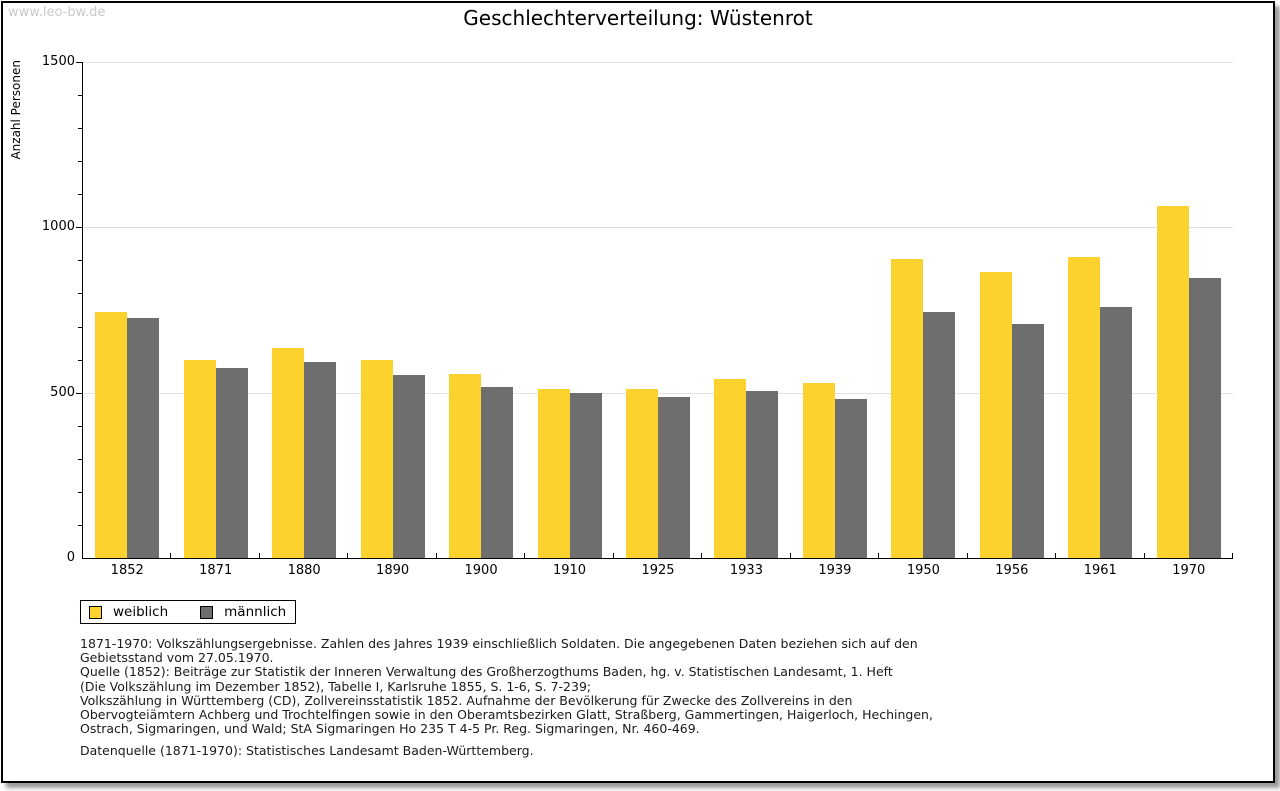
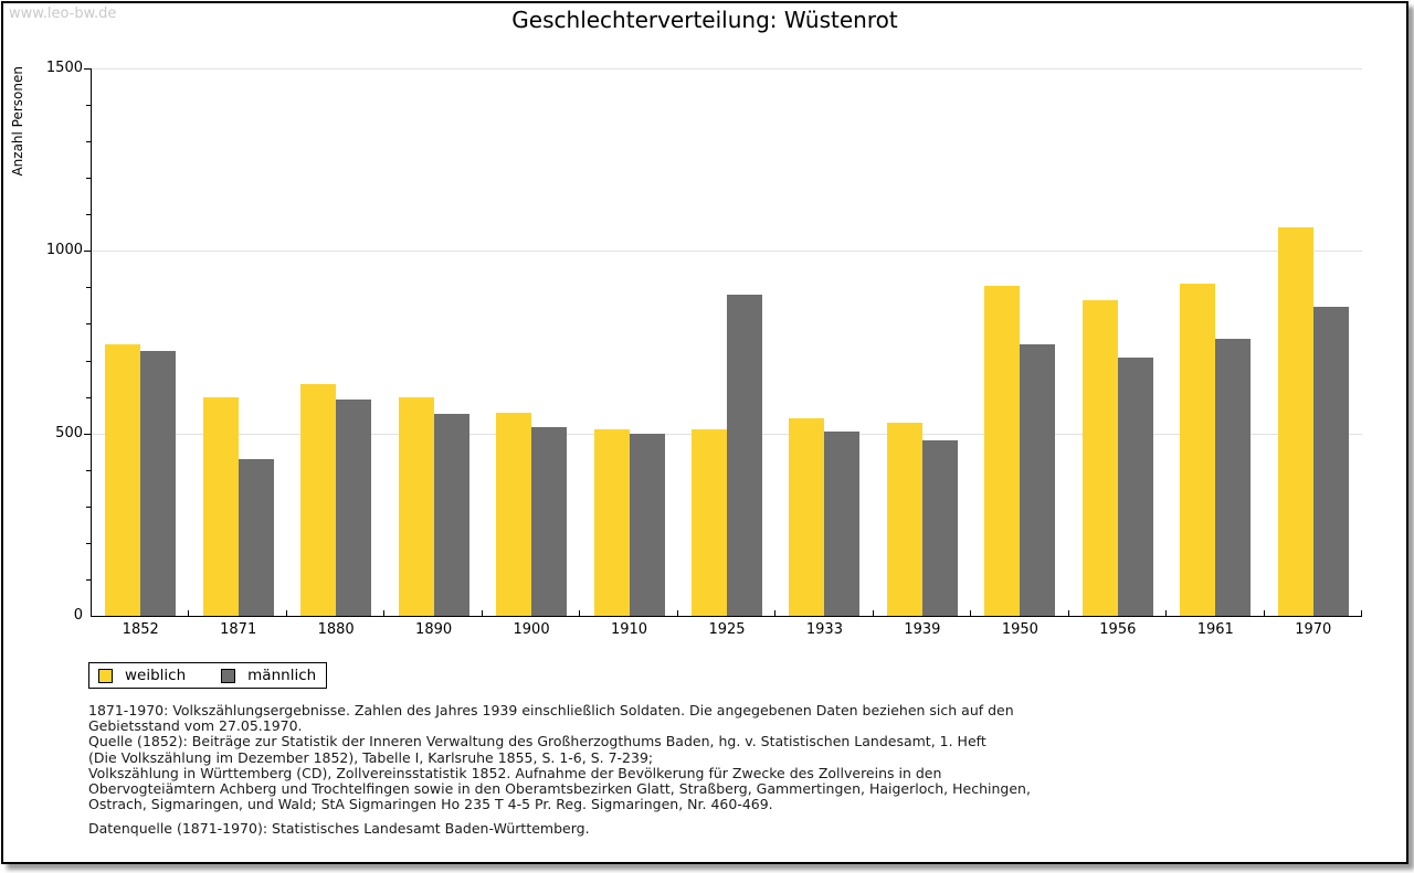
männlich/1871: 580 -> 430
männlich/1925: 490 -> 880
